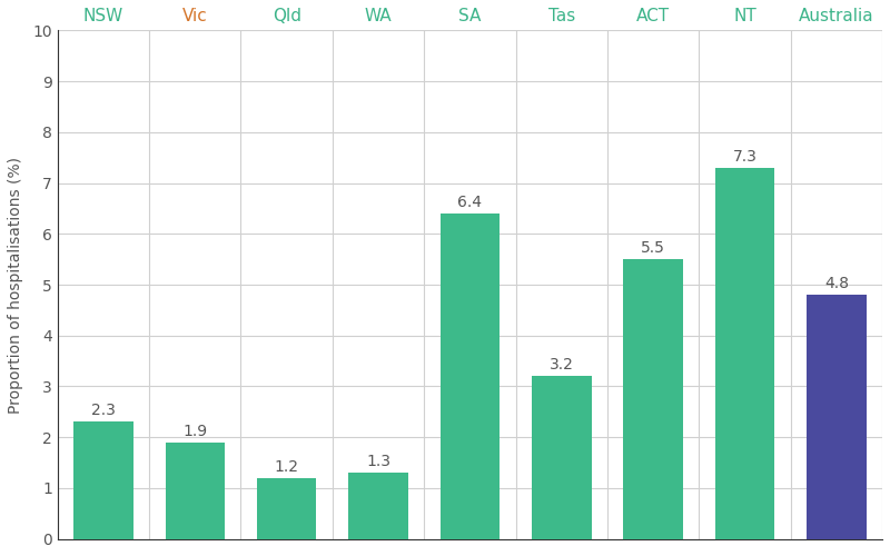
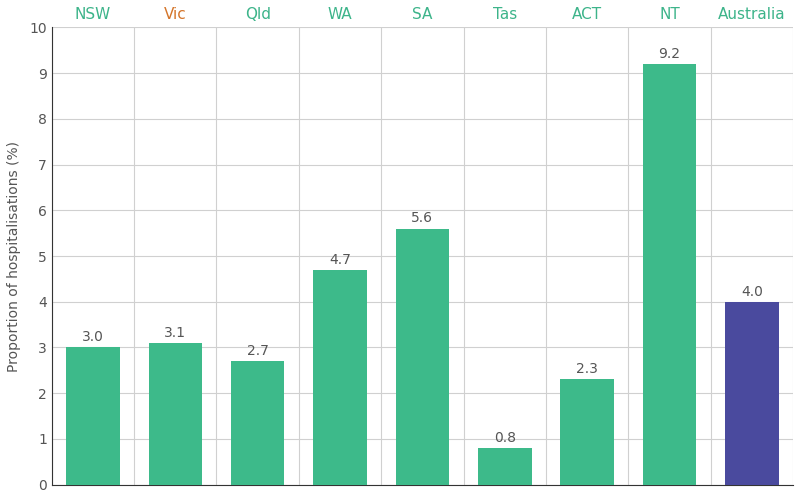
NSW: 2.3 -> 3.0
Vic: 1.9 -> 3.1
Qld: 1.2 -> 2.7
WA: 1.3 -> 4.7
SA: 6.4 -> 5.6
Tas: 3.2 -> 0.8
ACT: 5.5 -> 2.3
NT: 7.3 -> 9.2
Australia: 4.8 -> 4.0
